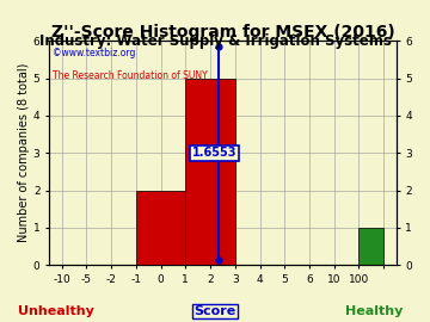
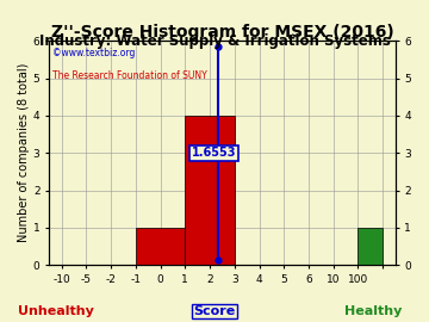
0: 2 -> 1
2: 5 -> 4
